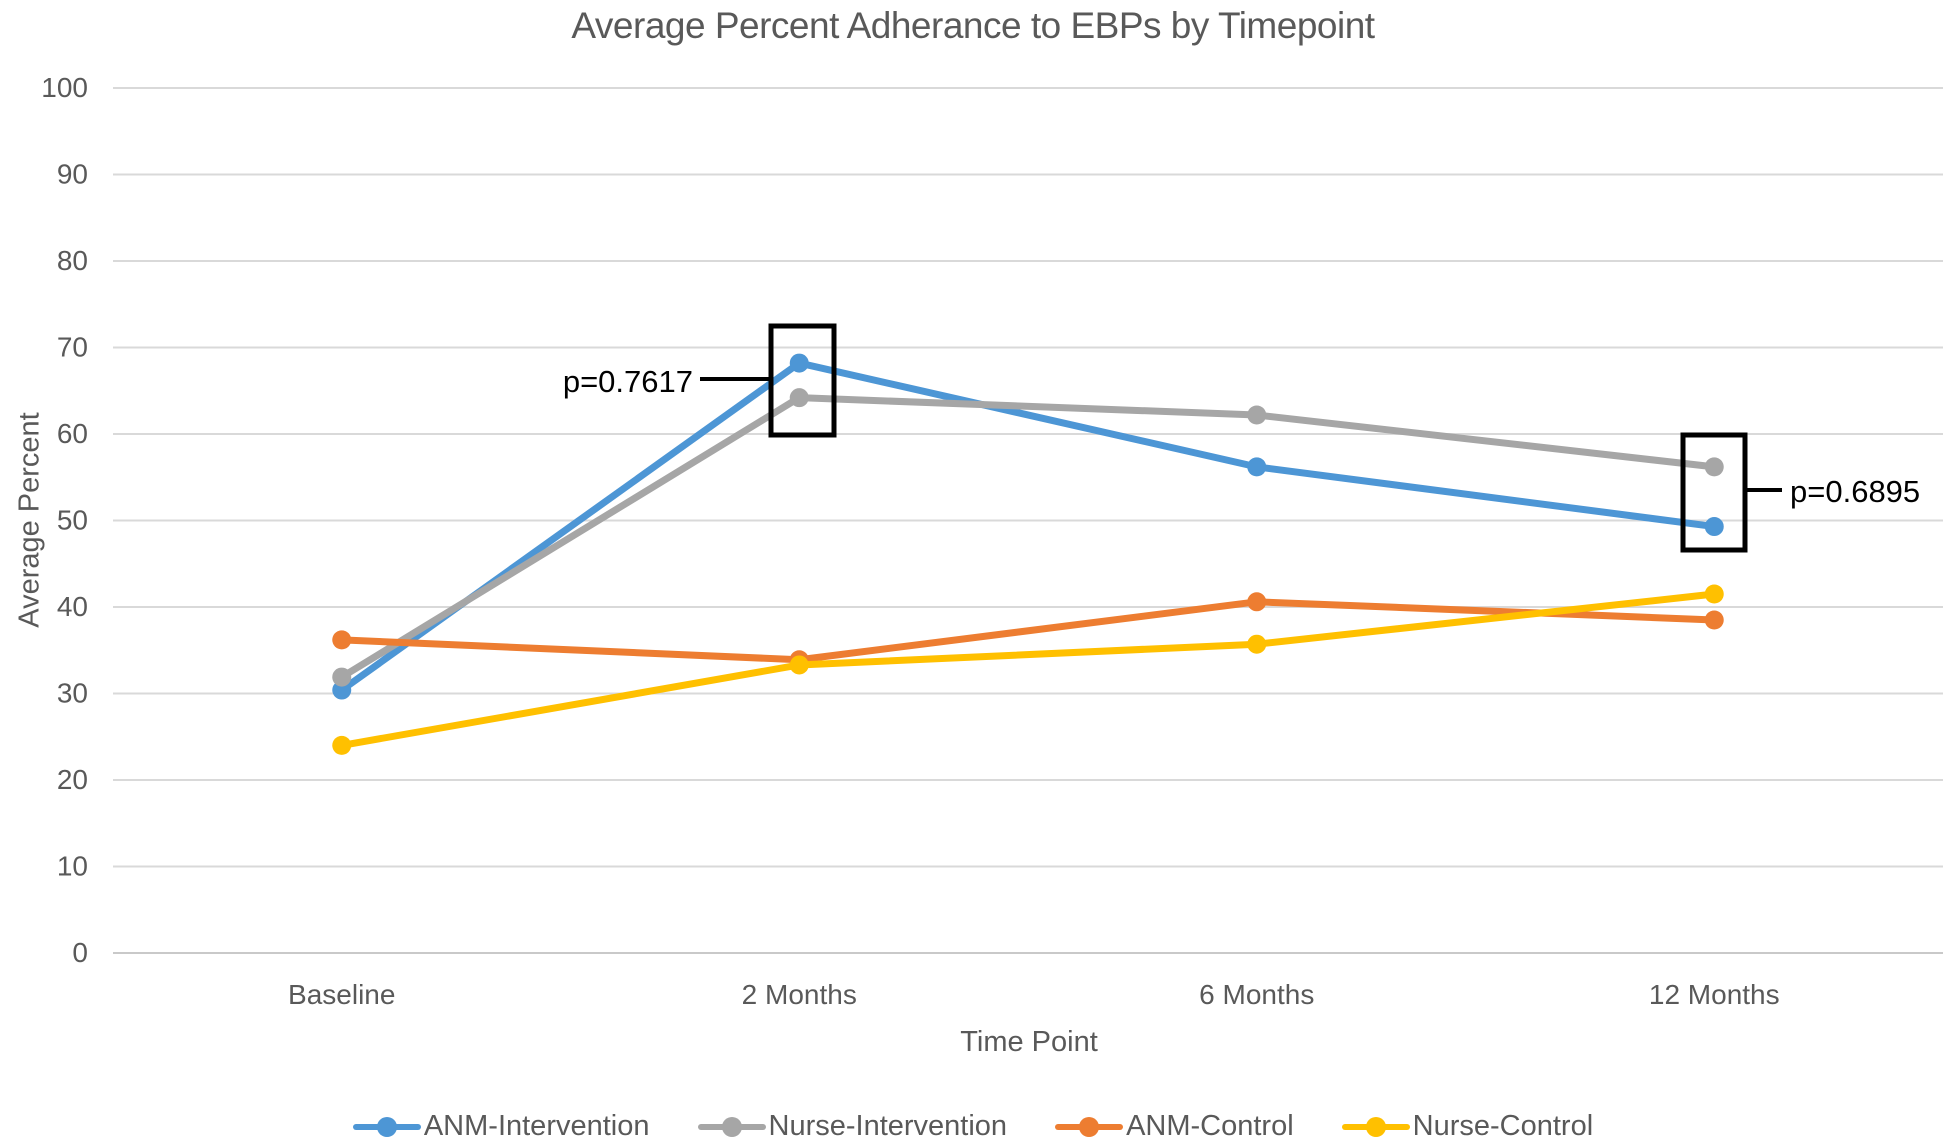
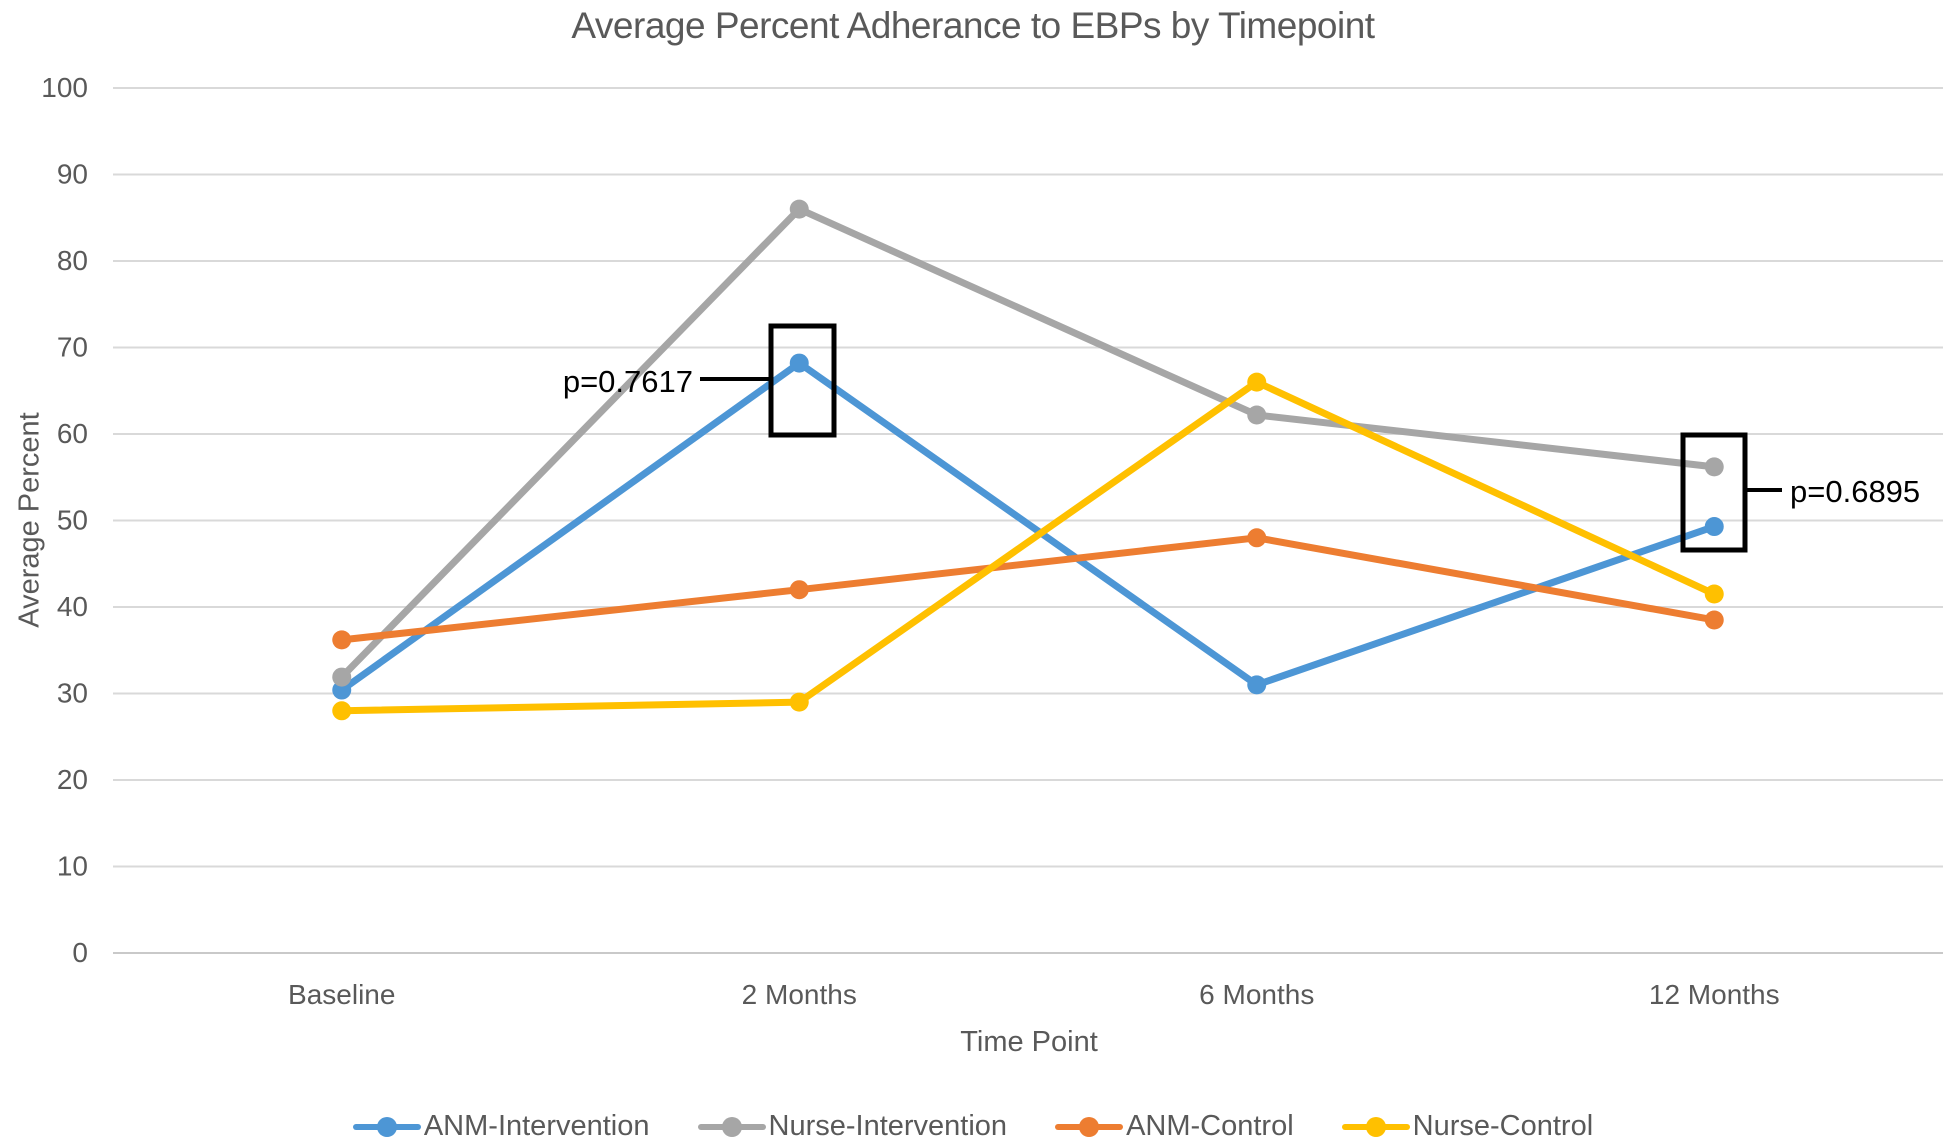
Nurse-Control/Baseline: 24 -> 28
Nurse-Intervention/2 Months: 64 -> 86
ANM-Control/2 Months: 34 -> 42
Nurse-Control/2 Months: 33 -> 29
ANM-Intervention/6 Months: 56 -> 31
ANM-Control/6 Months: 41 -> 48
Nurse-Control/6 Months: 36 -> 66
